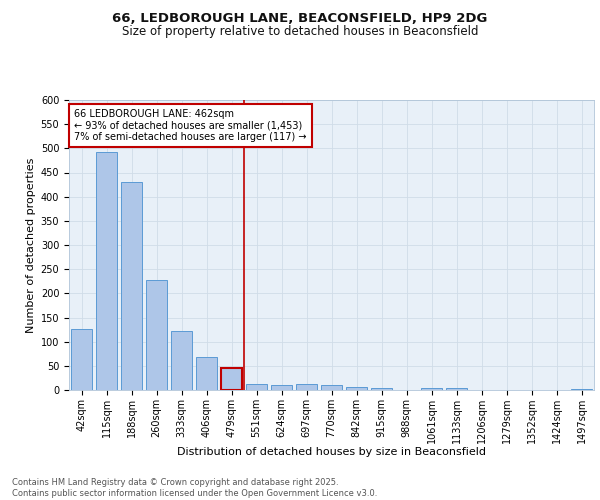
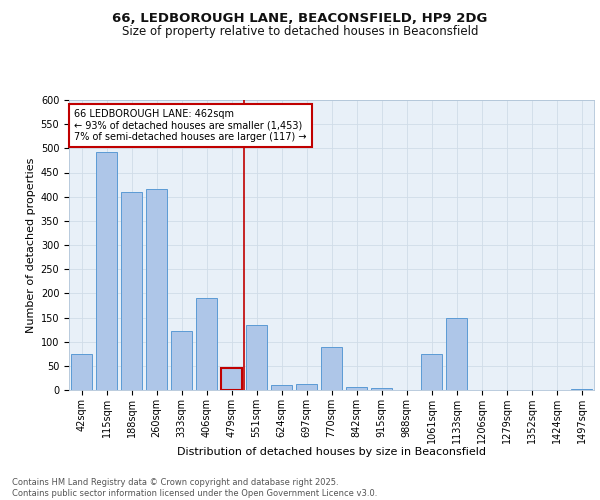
42sqm: 127 -> 75
188sqm: 430 -> 410
260sqm: 228 -> 415
406sqm: 68 -> 190
551sqm: 13 -> 135
770sqm: 10 -> 90
1061sqm: 5 -> 75
1133sqm: 5 -> 150
